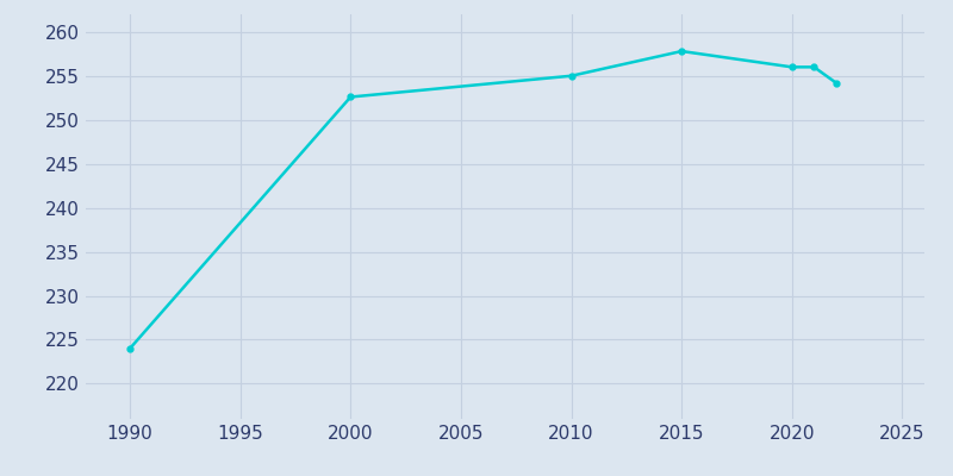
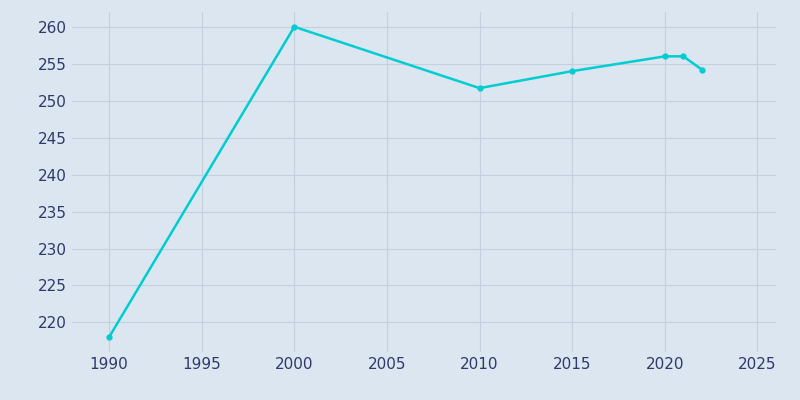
1990: 224.0 -> 218.0
2000: 252.6 -> 260.0
2010: 255.0 -> 251.7
2015: 257.8 -> 254.0
